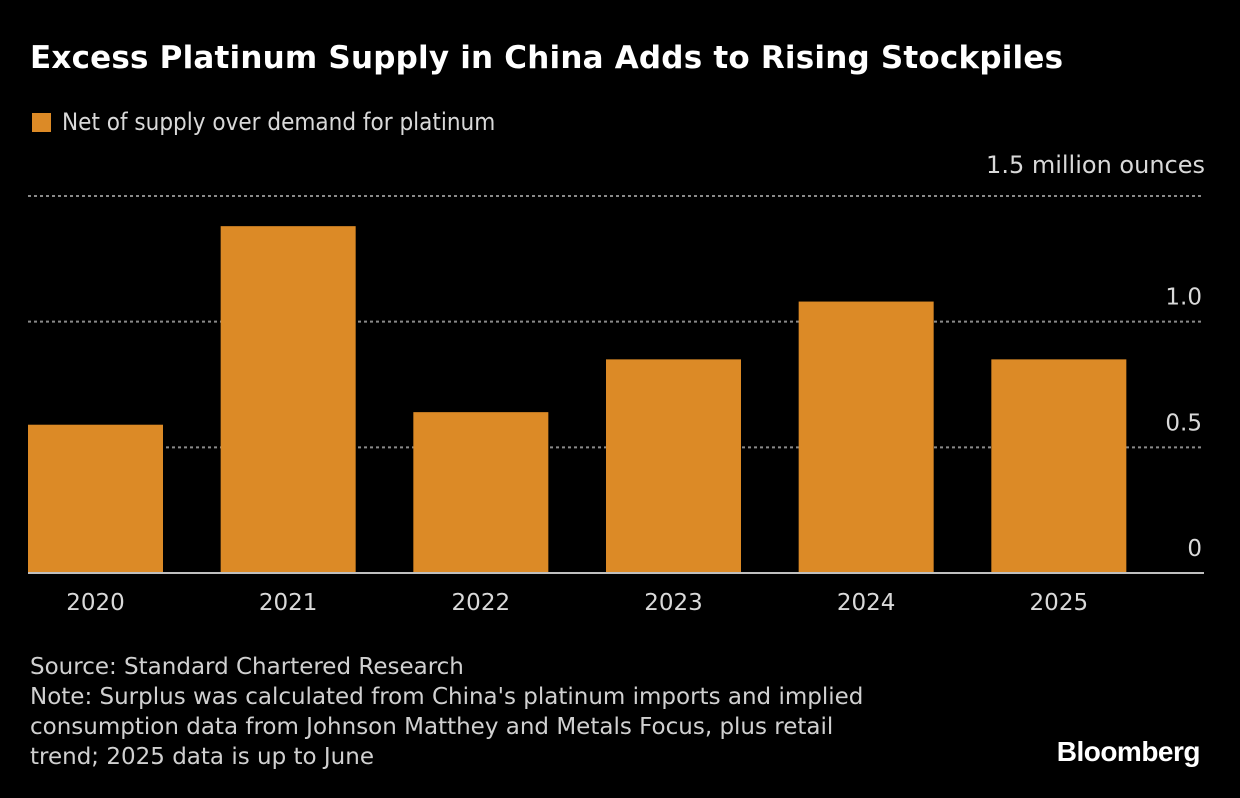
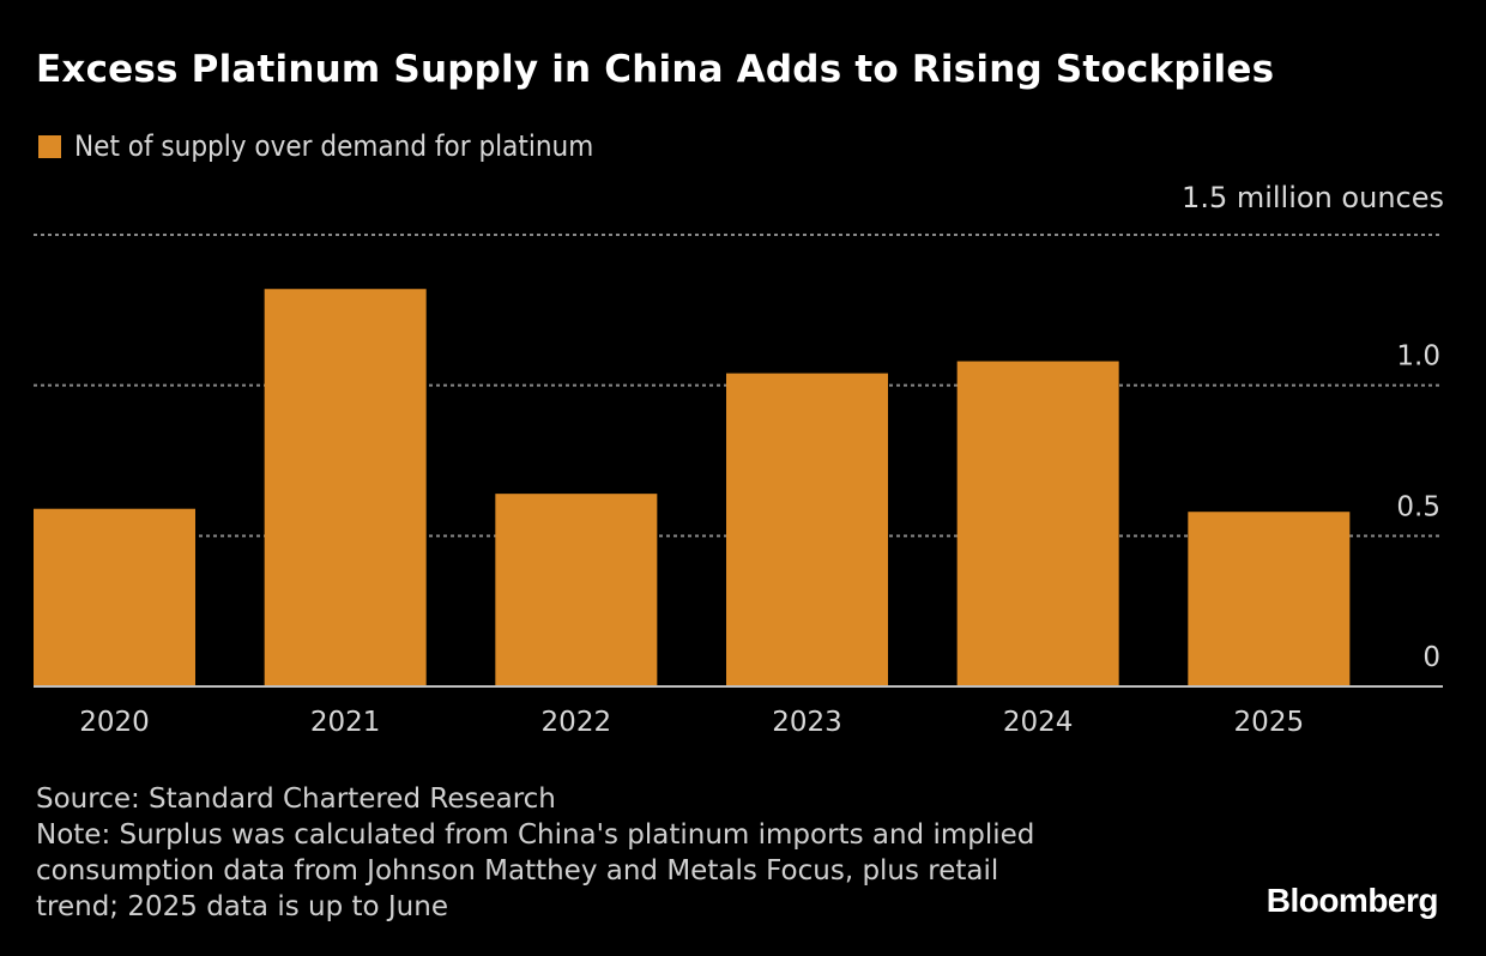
2021: 1.38 -> 1.32
2023: 0.85 -> 1.04
2025: 0.85 -> 0.58
